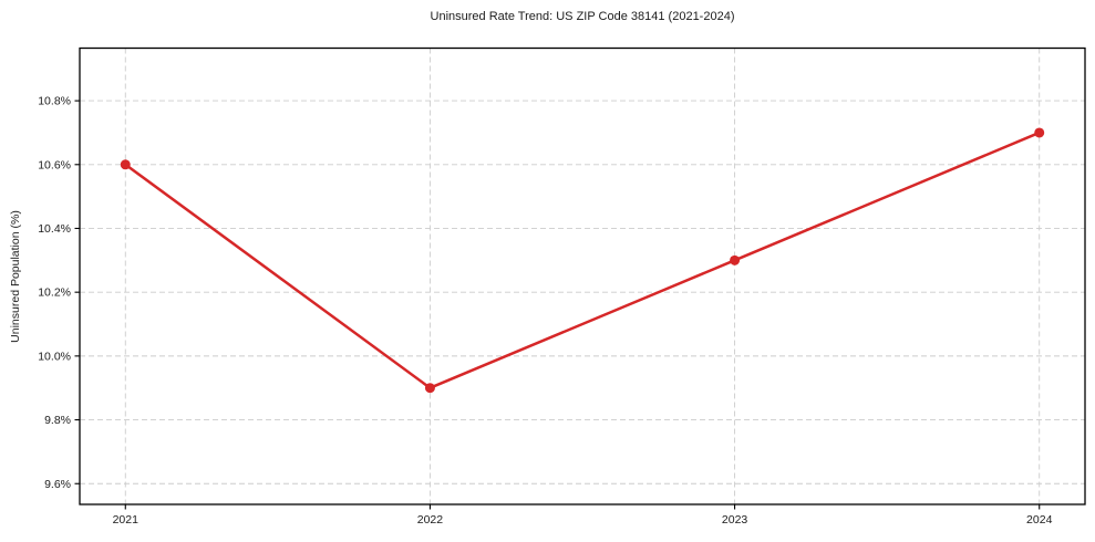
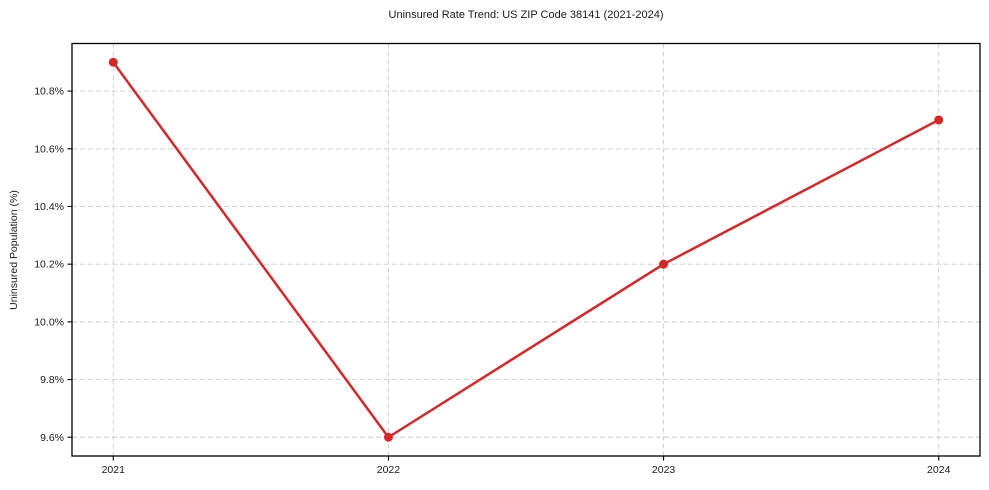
2021: 10.6% -> 10.9%
2022: 9.9% -> 9.6%
2023: 10.3% -> 10.2%
